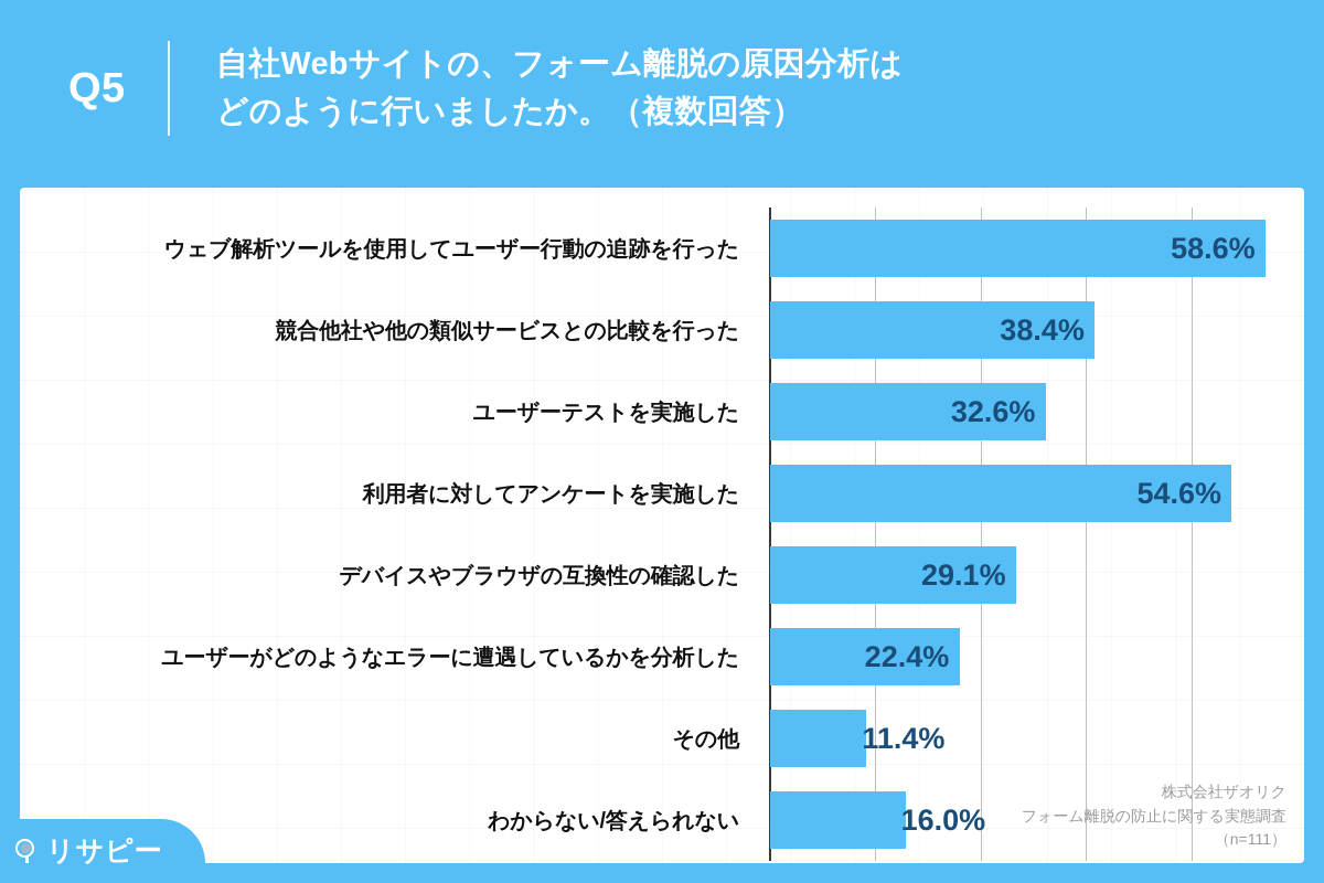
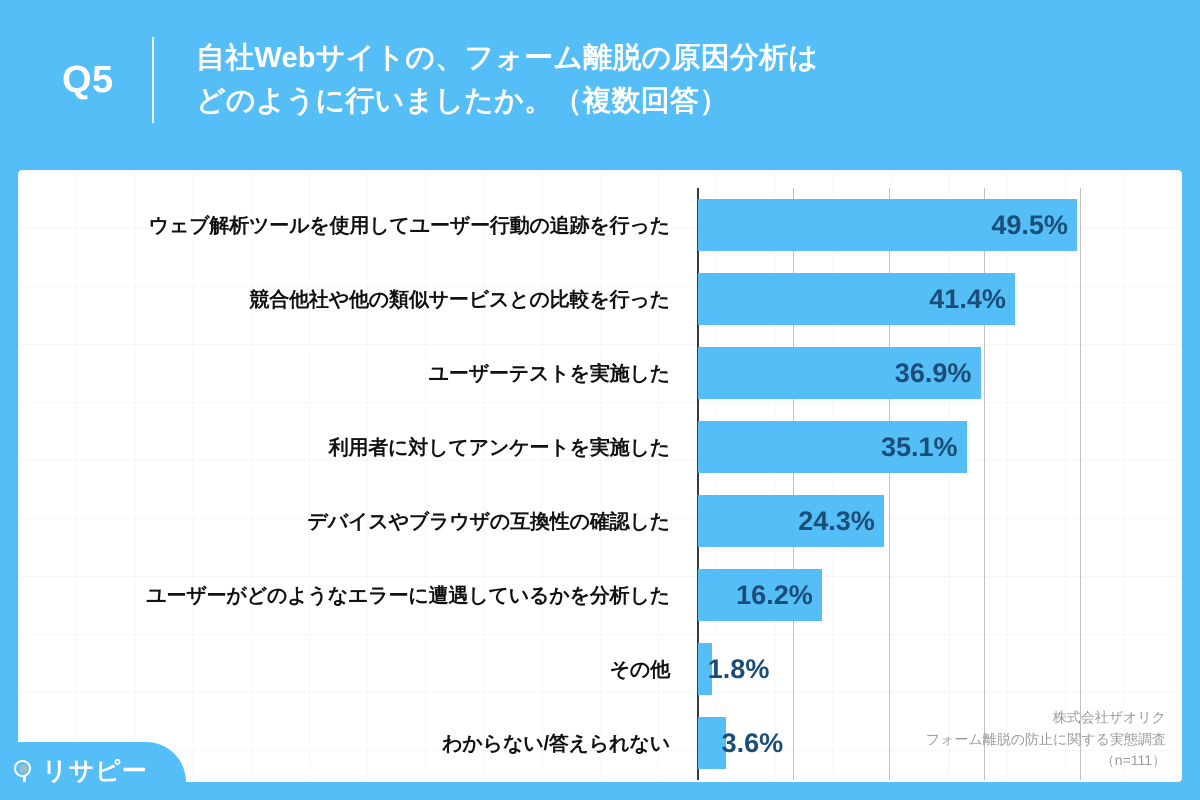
ウェブ解析ツールを使用してユーザー行動の追跡を行った: 58.6% -> 49.5%
競合他社や他の類似サービスとの比較を行った: 38.4% -> 41.4%
ユーザーテストを実施した: 32.6% -> 36.9%
利用者に対してアンケートを実施した: 54.6% -> 35.1%
デバイスやブラウザの互換性の確認した: 29.1% -> 24.3%
ユーザーがどのようなエラーに遭遇しているかを分析した: 22.4% -> 16.2%
その他: 11.4% -> 1.8%
わからない/答えられない: 16.0% -> 3.6%
